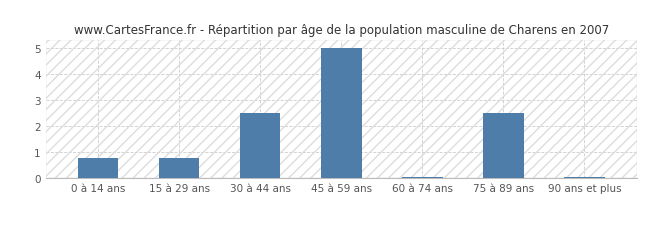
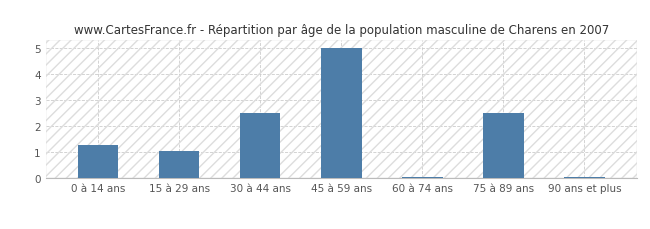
0 à 14 ans: 0.80 -> 1.30
15 à 29 ans: 0.80 -> 1.05
